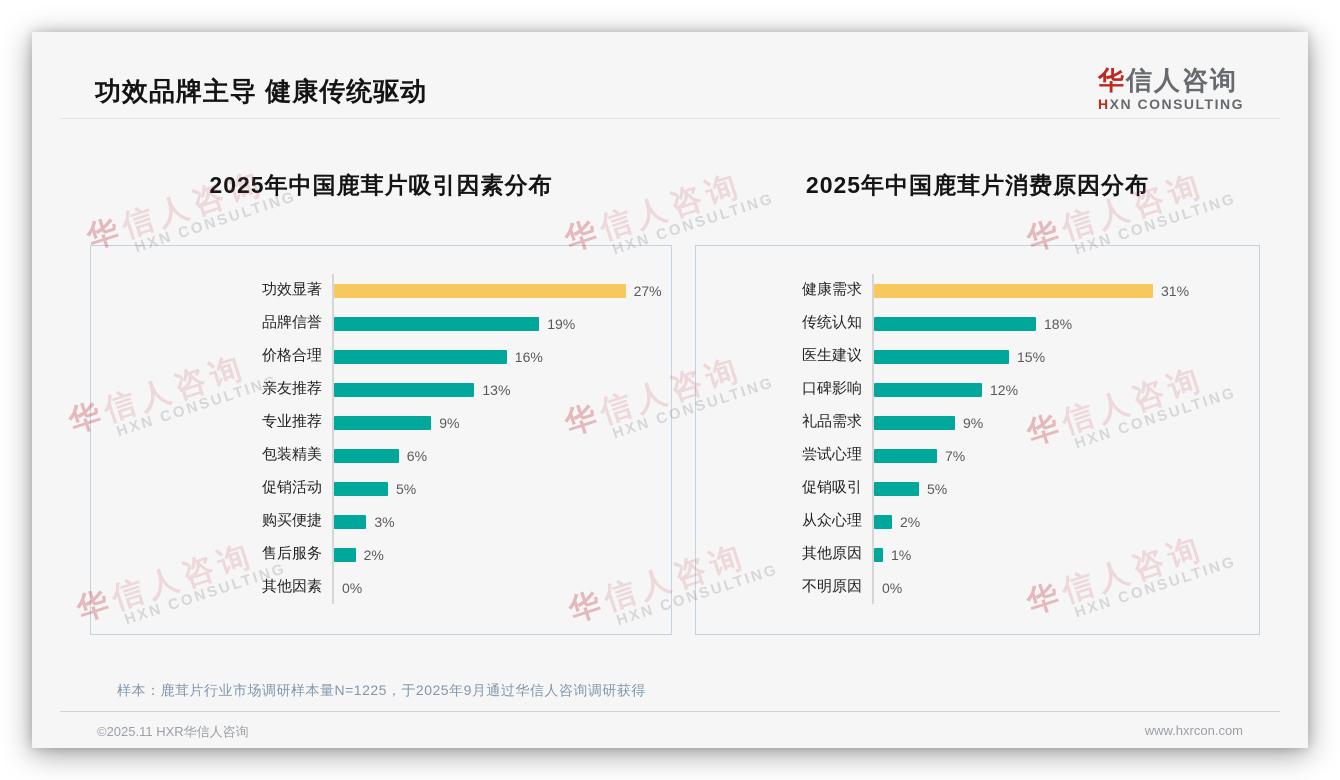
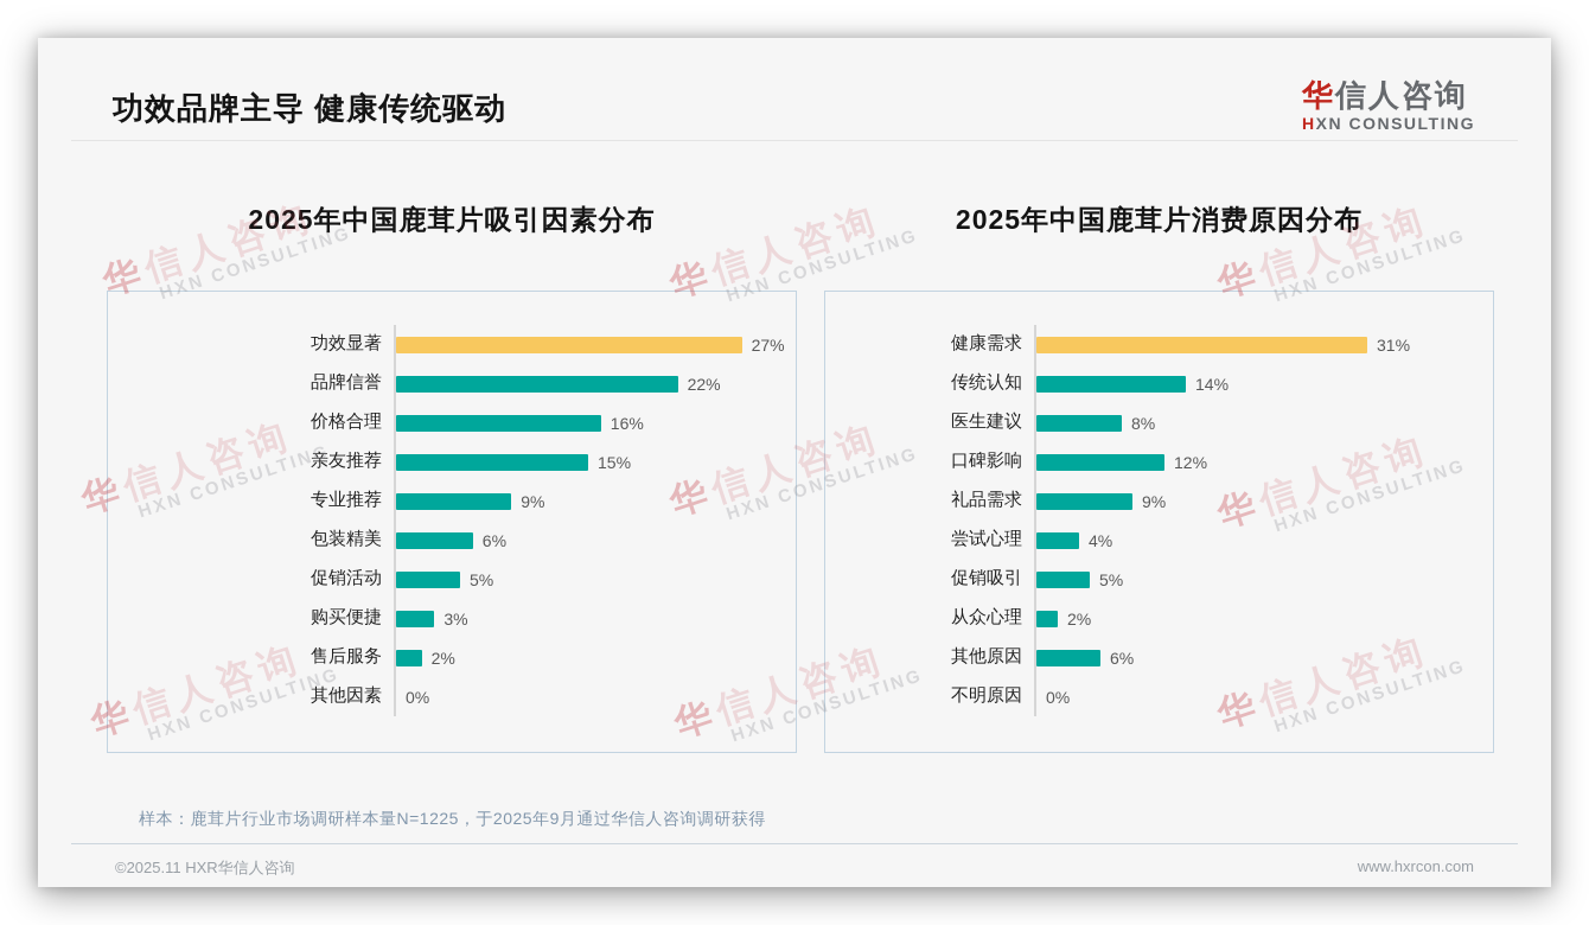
2025年中国鹿茸片吸引因素分布/品牌信誉: 19% -> 22%
2025年中国鹿茸片吸引因素分布/亲友推荐: 13% -> 15%
2025年中国鹿茸片消费原因分布/传统认知: 18% -> 14%
2025年中国鹿茸片消费原因分布/医生建议: 15% -> 8%
2025年中国鹿茸片消费原因分布/尝试心理: 7% -> 4%
2025年中国鹿茸片消费原因分布/其他原因: 1% -> 6%
